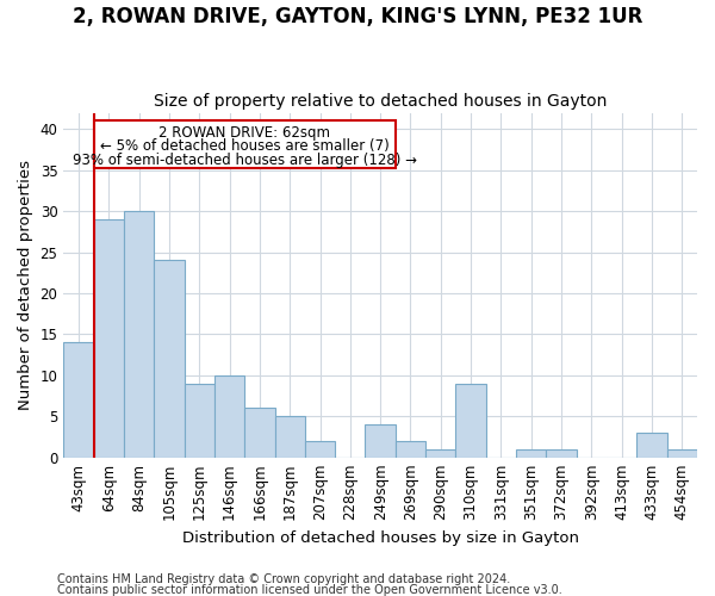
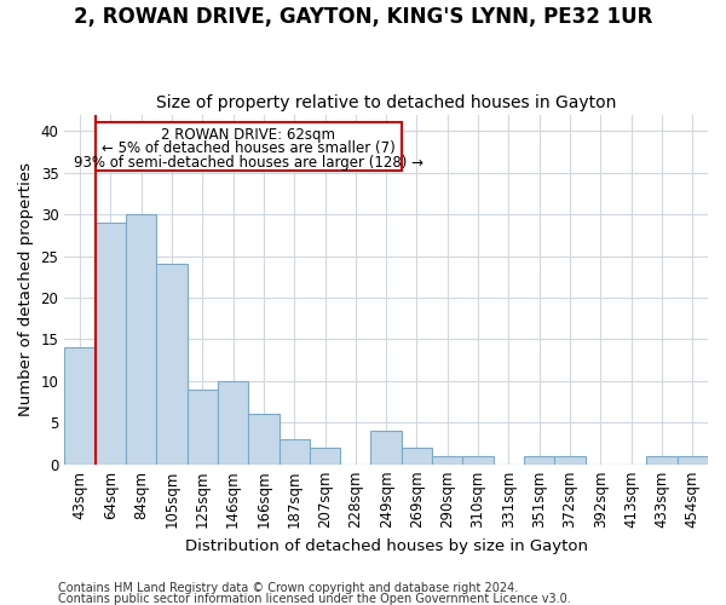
187sqm: 5 -> 3
310sqm: 9 -> 1
433sqm: 3 -> 1
